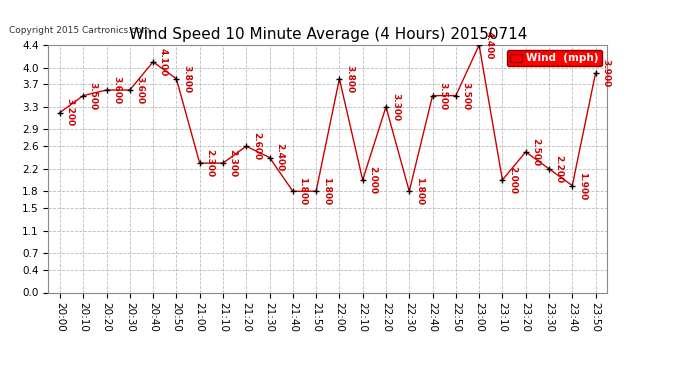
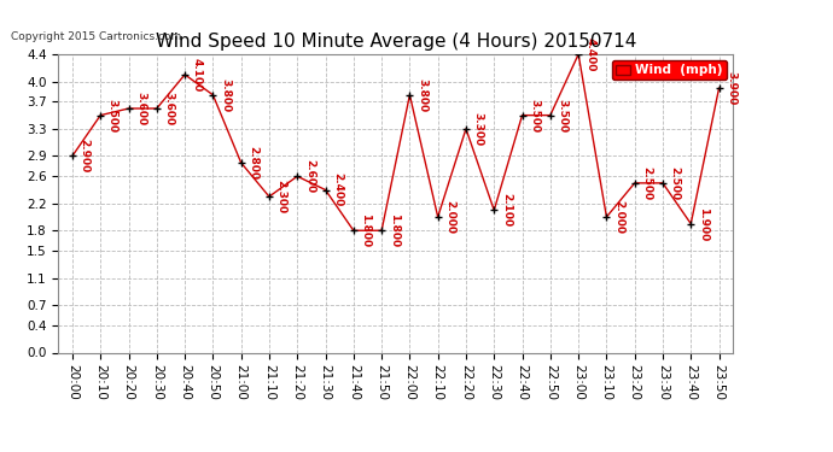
20:00: 3.200 -> 2.900
21:00: 2.300 -> 2.800
22:30: 1.800 -> 2.100
23:30: 2.200 -> 2.500
